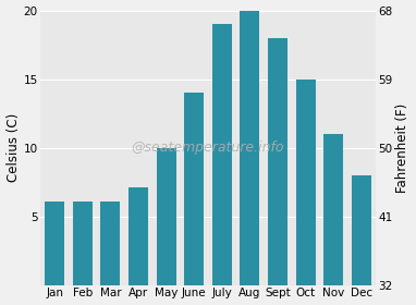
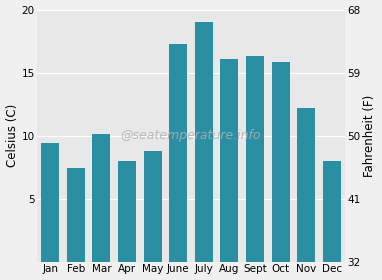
Jan: 6.1 -> 9.4
Feb: 6.1 -> 7.4
Mar: 6.1 -> 10.1
Apr: 7.1 -> 8.0
May: 10.0 -> 8.8
June: 14.0 -> 17.3
Aug: 20.0 -> 16.1
Sept: 18.0 -> 16.3
Oct: 15.0 -> 15.8
Nov: 11.0 -> 12.2
